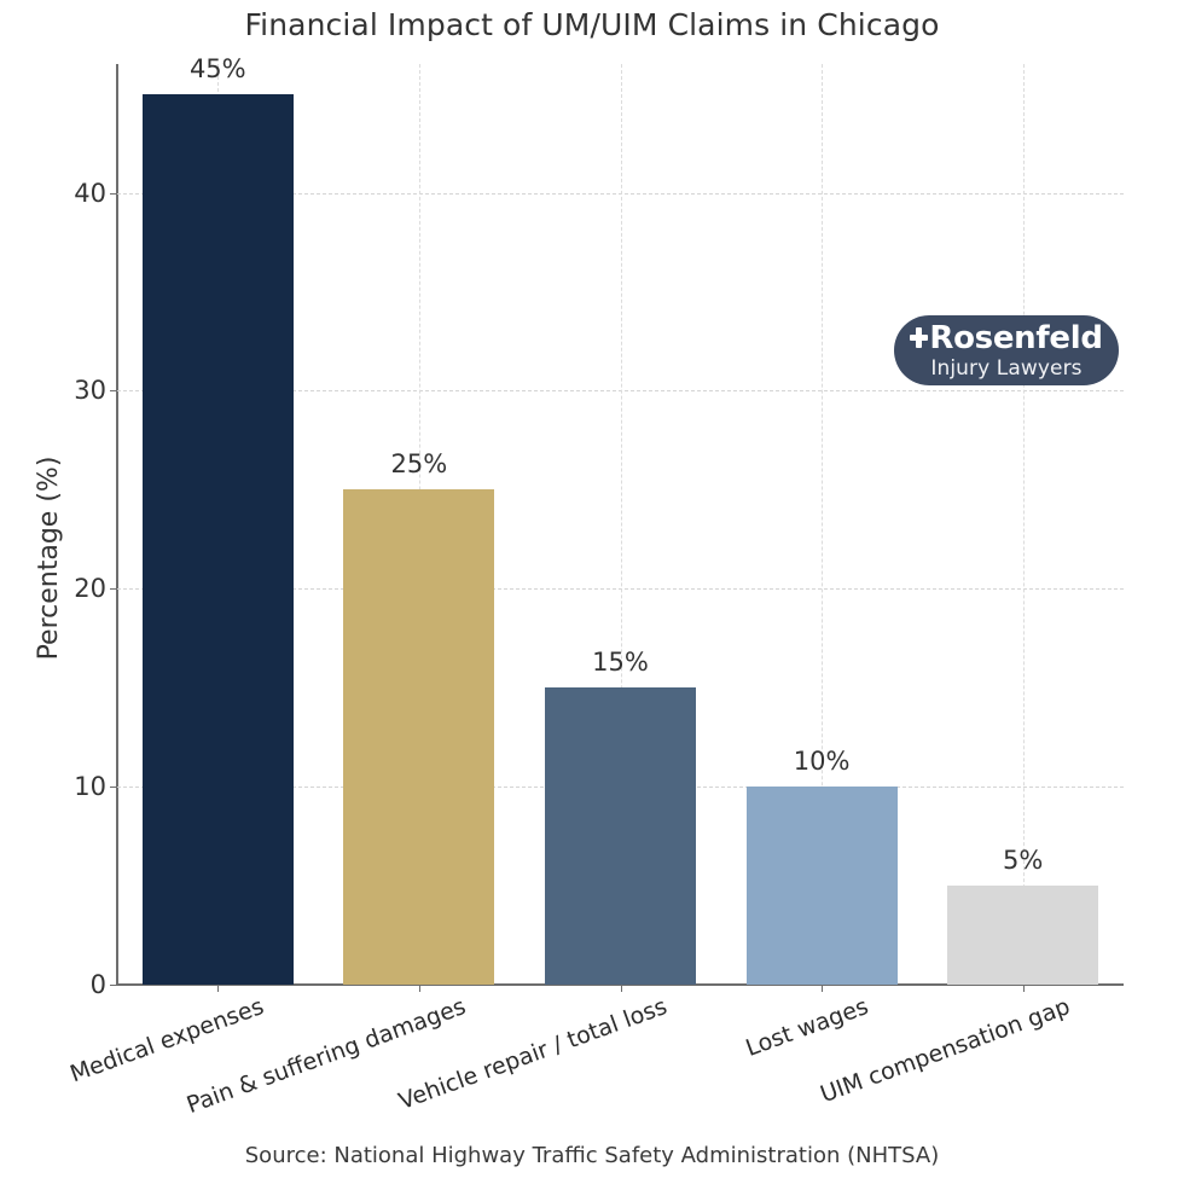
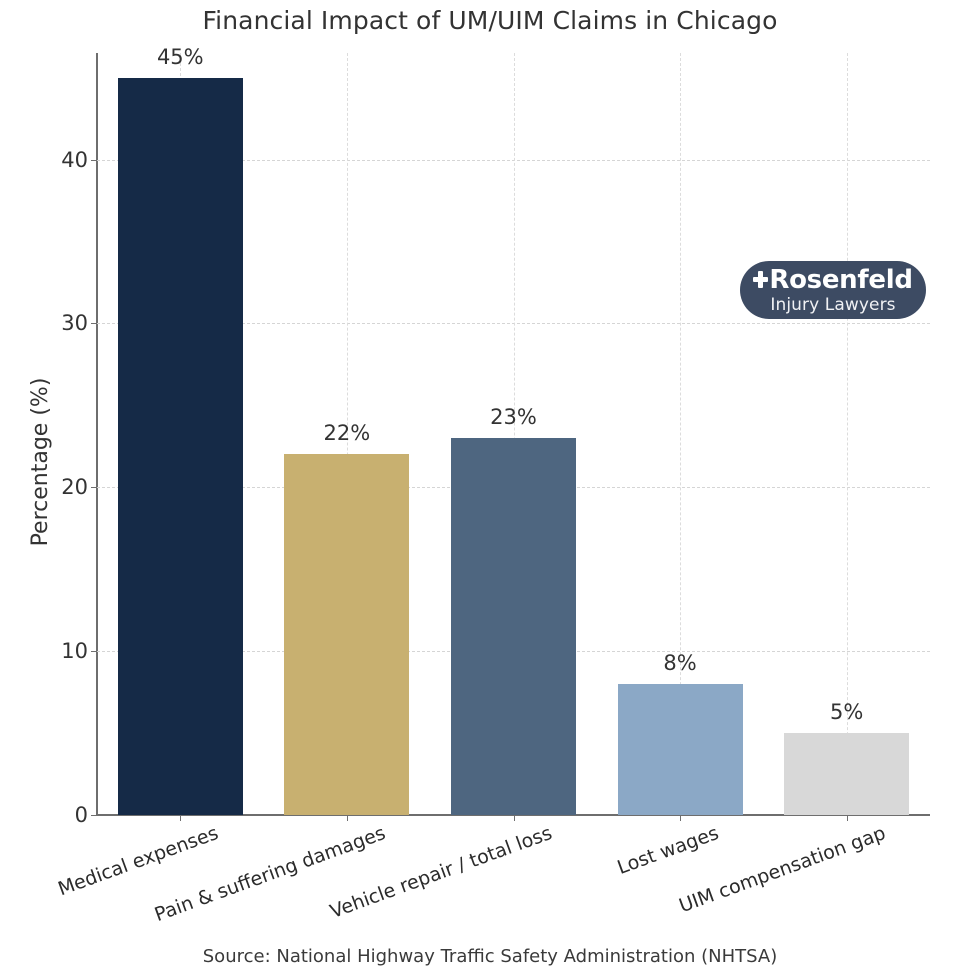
Pain & suffering damages: 25% -> 22%
Vehicle repair / total loss: 15% -> 23%
Lost wages: 10% -> 8%
